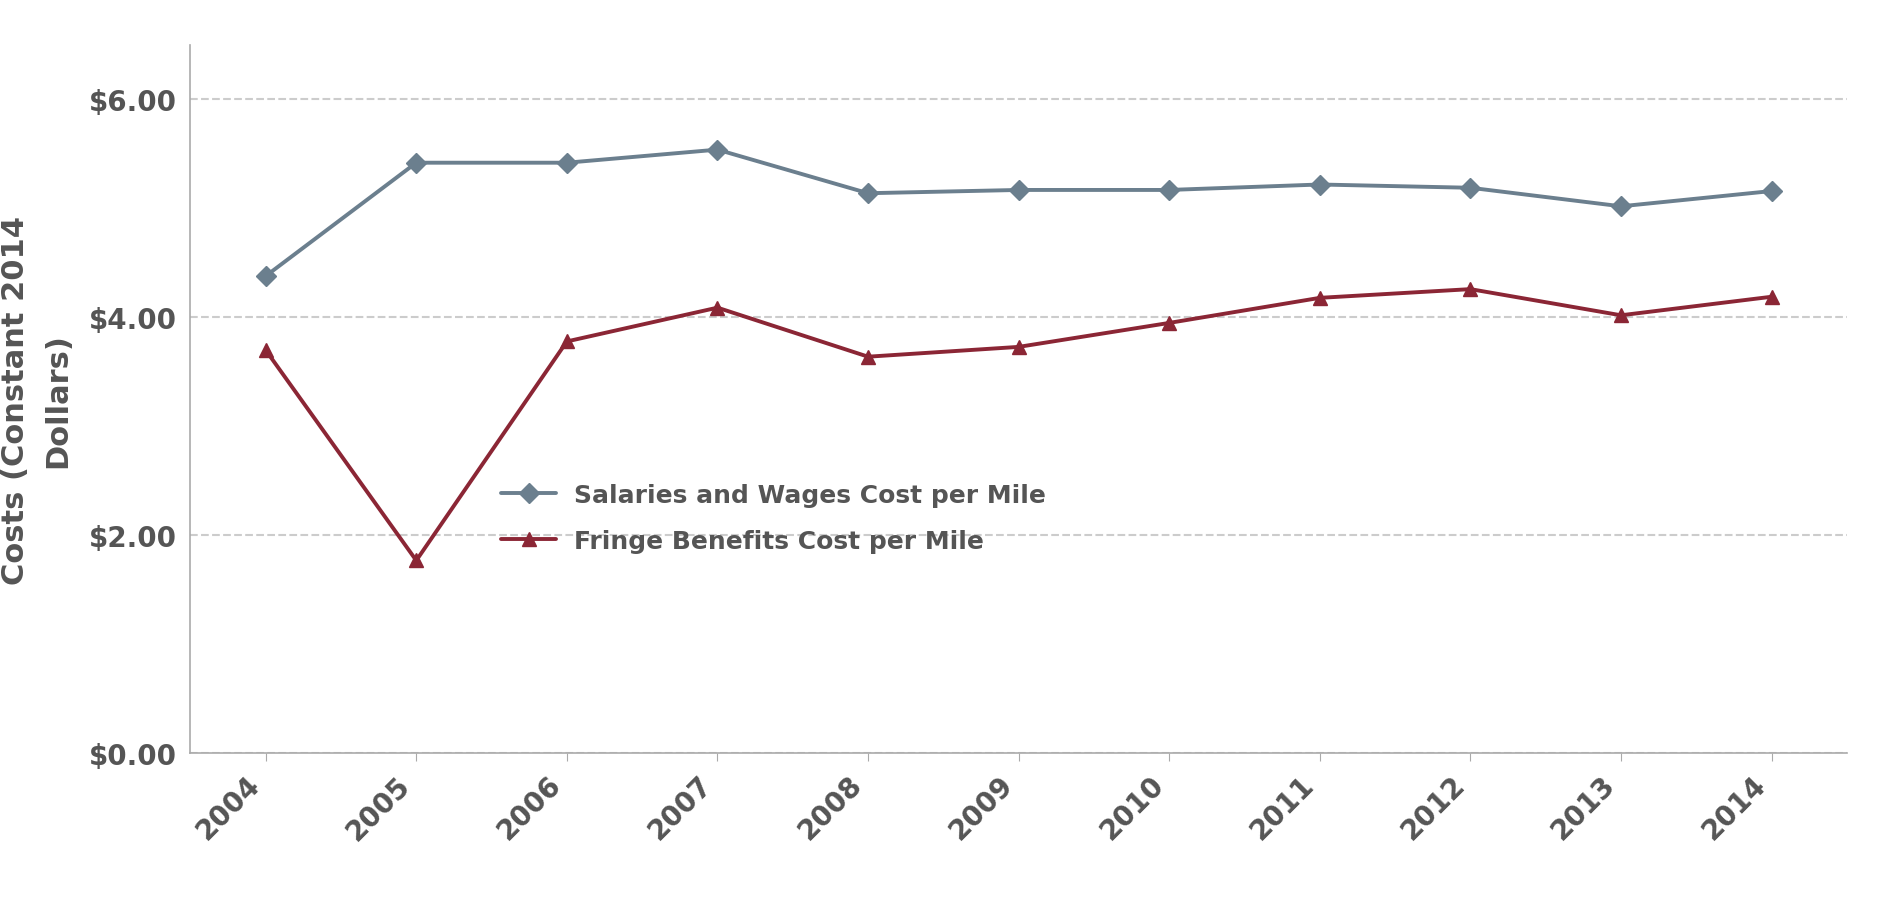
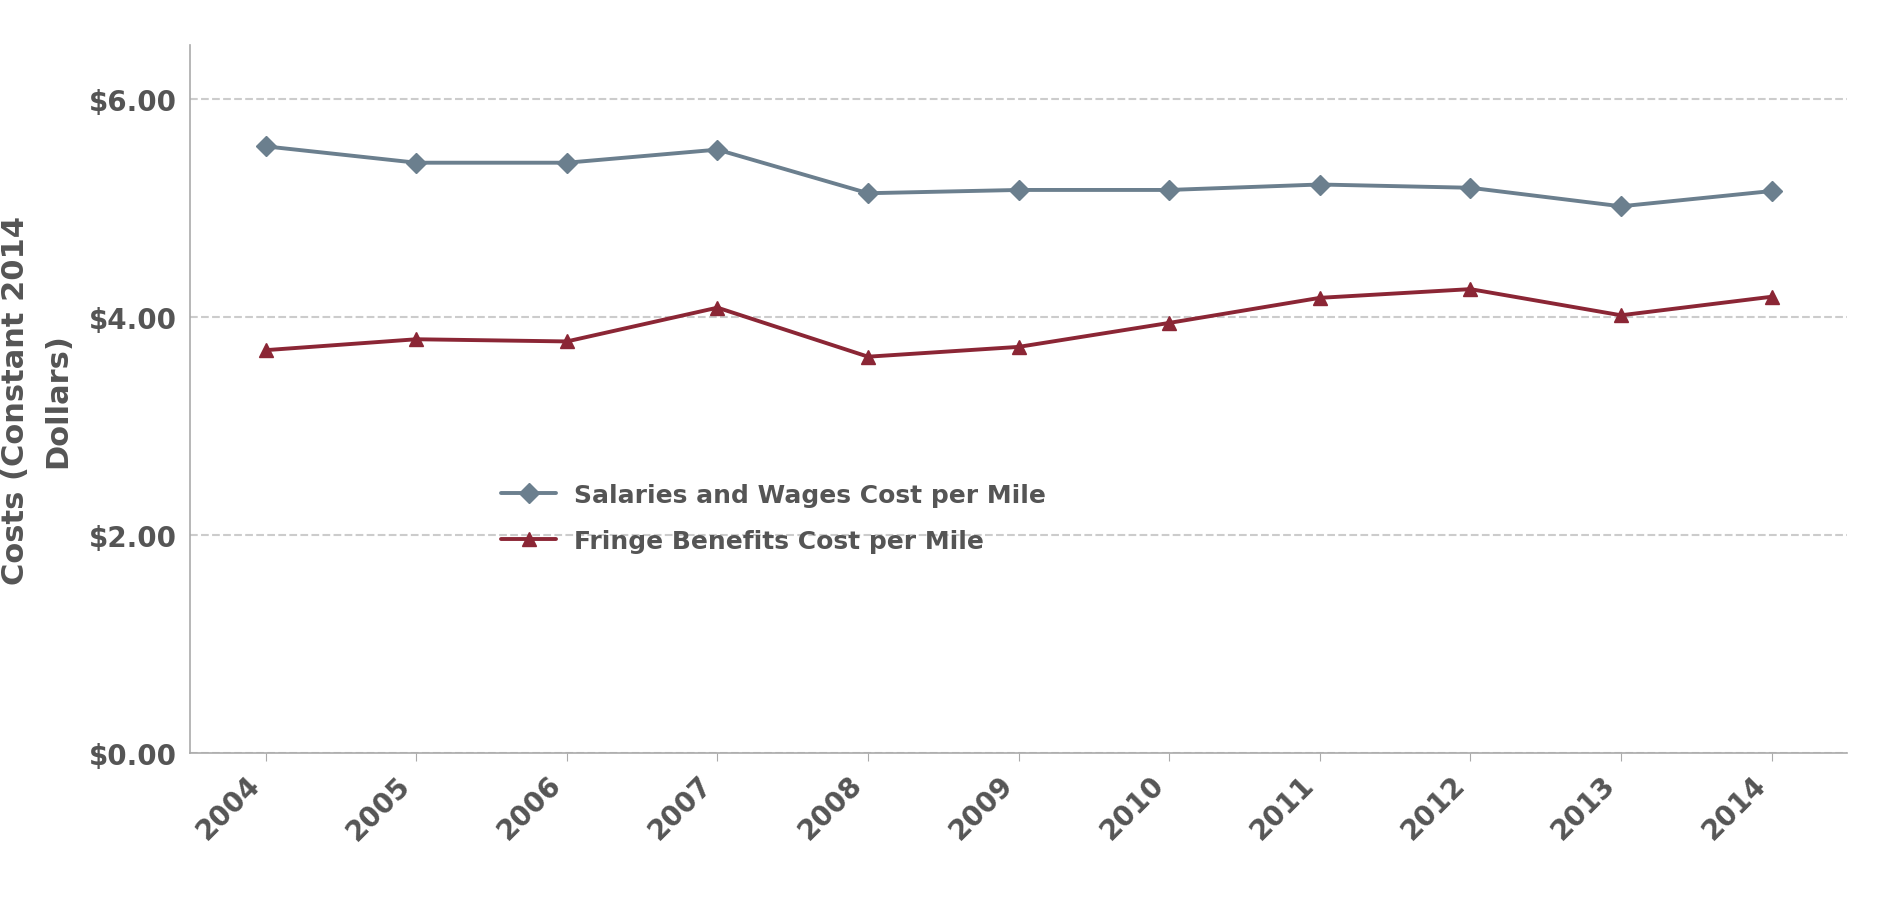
Salaries and Wages Cost per Mile/2004: $4.38 -> $5.57
Fringe Benefits Cost per Mile/2005: $1.77 -> $3.80
